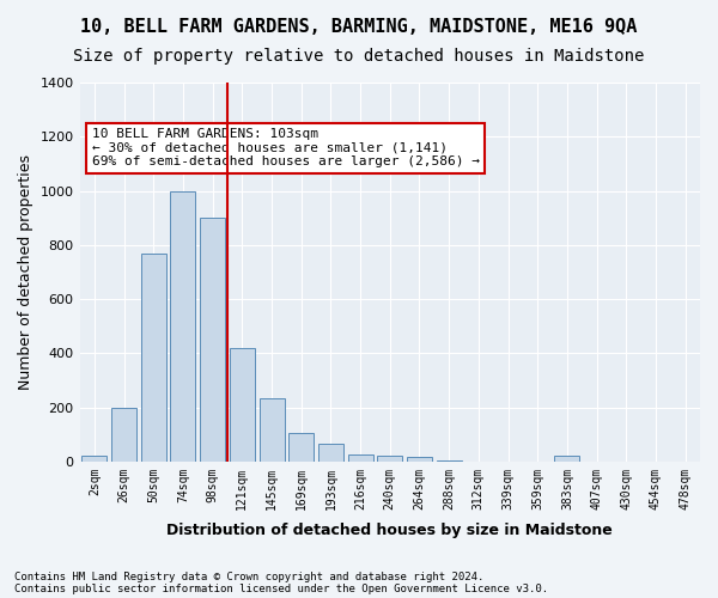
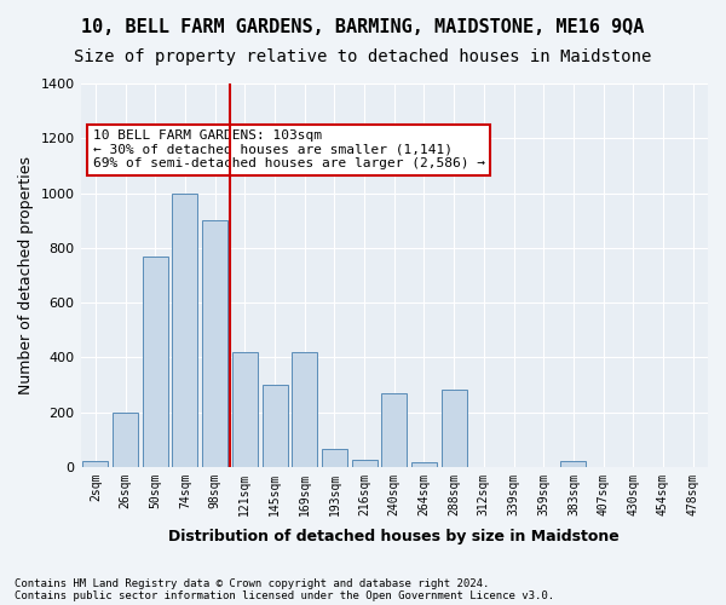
145sqm: 235 -> 300
169sqm: 105 -> 420
240sqm: 20 -> 270
288sqm: 5 -> 280
